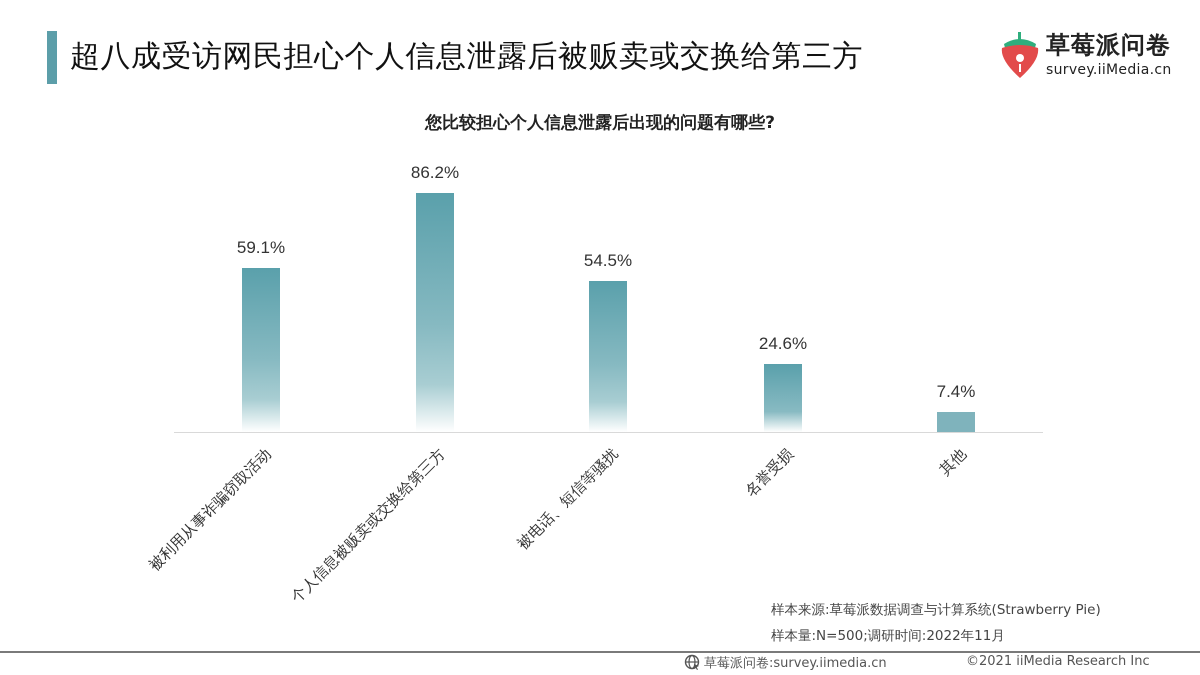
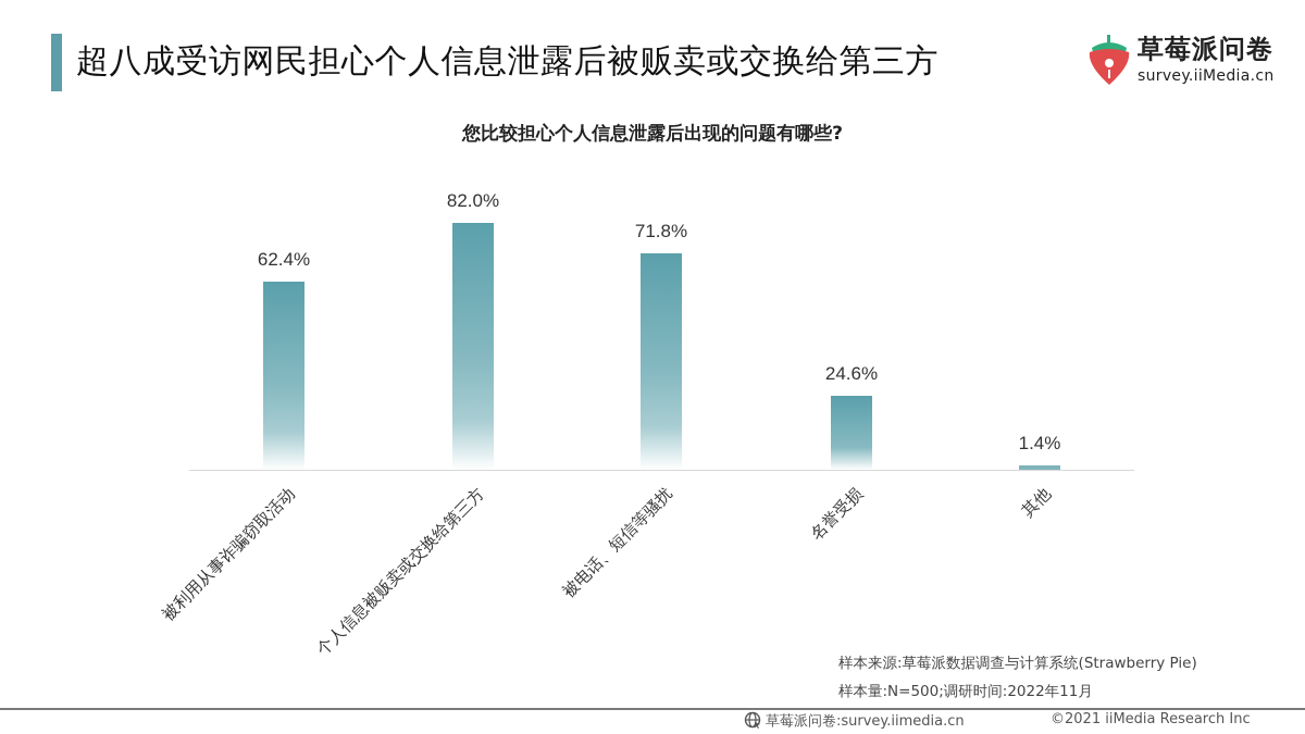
被利用从事诈骗窃取活动: 59.1% -> 62.4%
个人信息被贩卖或交换给第三方: 86.2% -> 82.0%
被电话、短信等骚扰: 54.5% -> 71.8%
其他: 7.4% -> 1.4%
